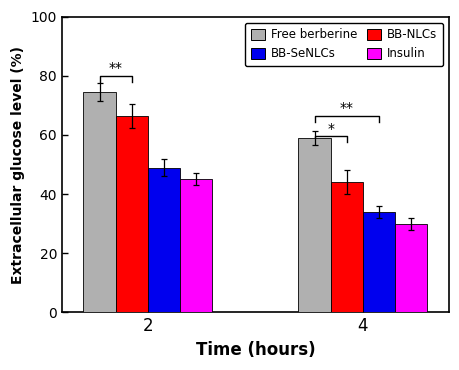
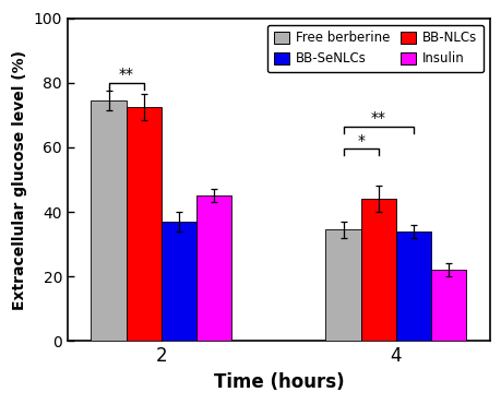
BB-NLCs/2: 66.5 -> 72.5
BB-SeNLCs/2: 49 -> 37
Free berberine/4: 59.0 -> 34.5
Insulin/4: 30 -> 22
